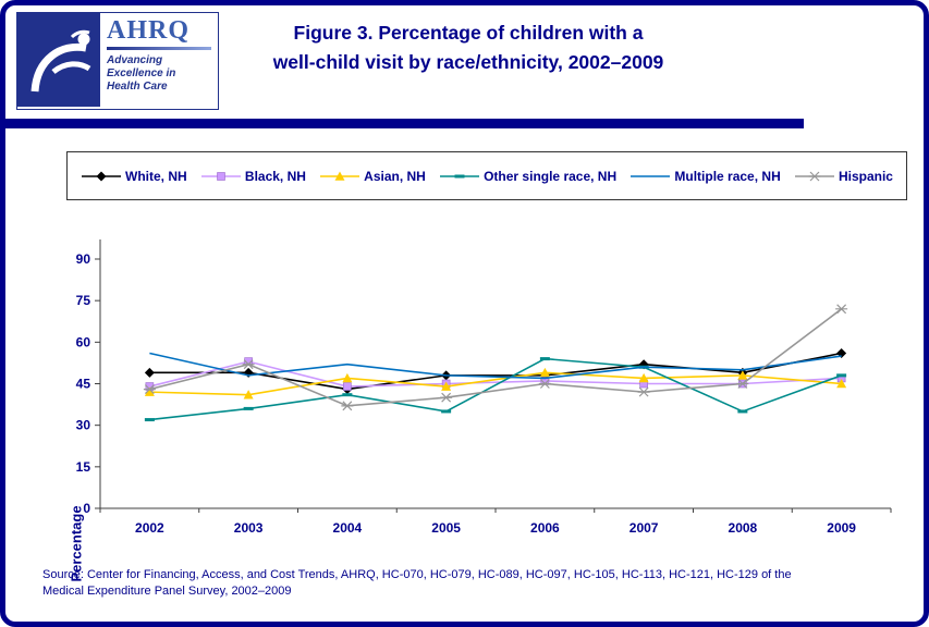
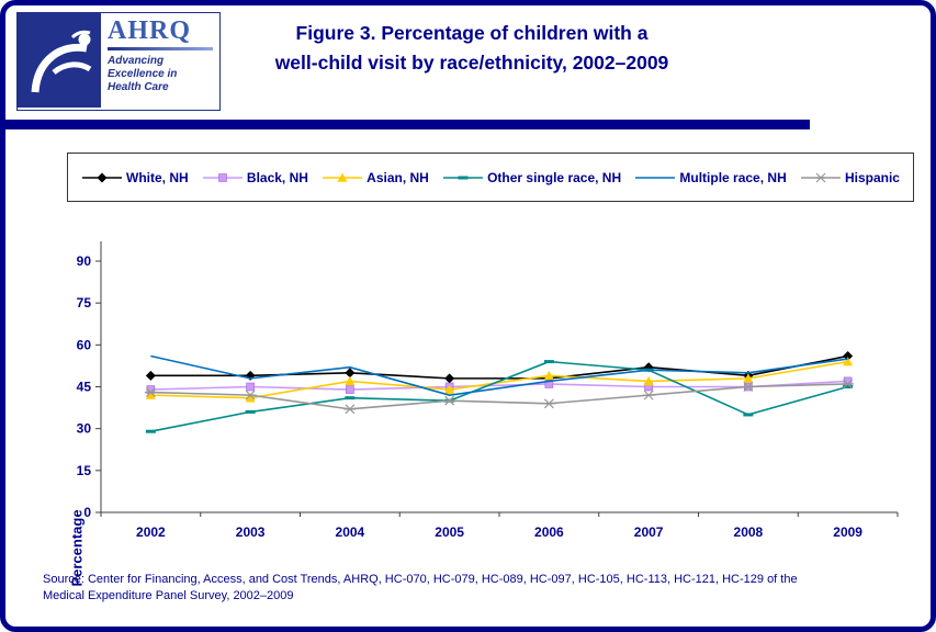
Other single race, NH/2002: 32 -> 29
Black, NH/2003: 53 -> 45
Hispanic/2003: 52 -> 42
White, NH/2004: 43 -> 50
Other single race, NH/2005: 35 -> 40
Multiple race, NH/2005: 48 -> 42
Hispanic/2006: 45 -> 39
Asian, NH/2009: 45 -> 54
Other single race, NH/2009: 48 -> 45
Hispanic/2009: 72 -> 46
